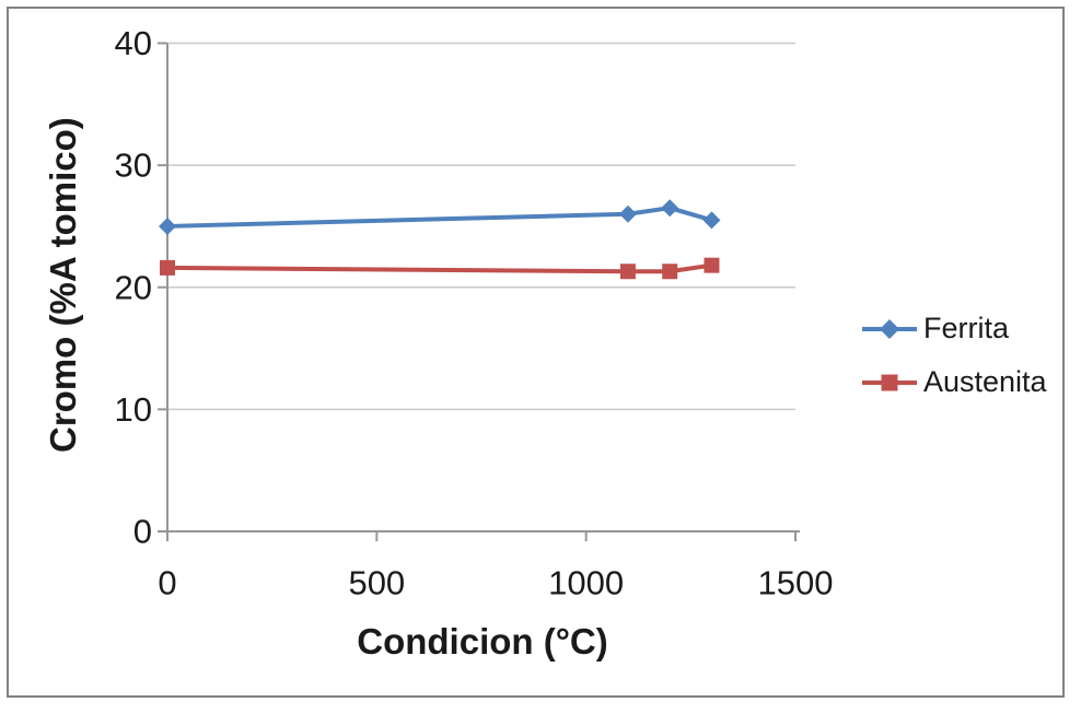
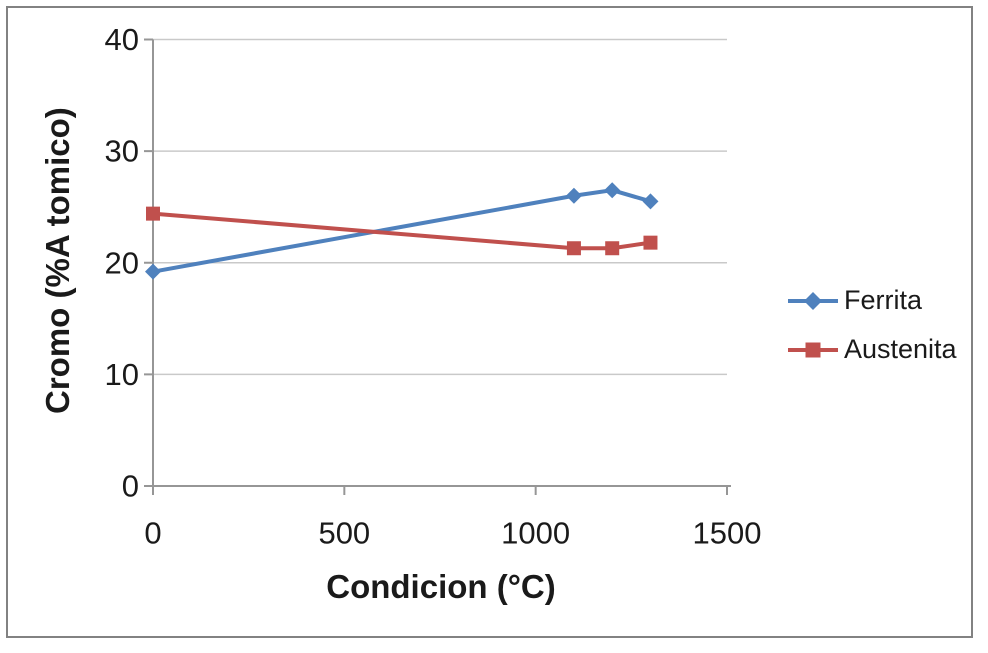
Ferrita/0: 25.0 -> 19.2
Austenita/0: 21.6 -> 24.4
